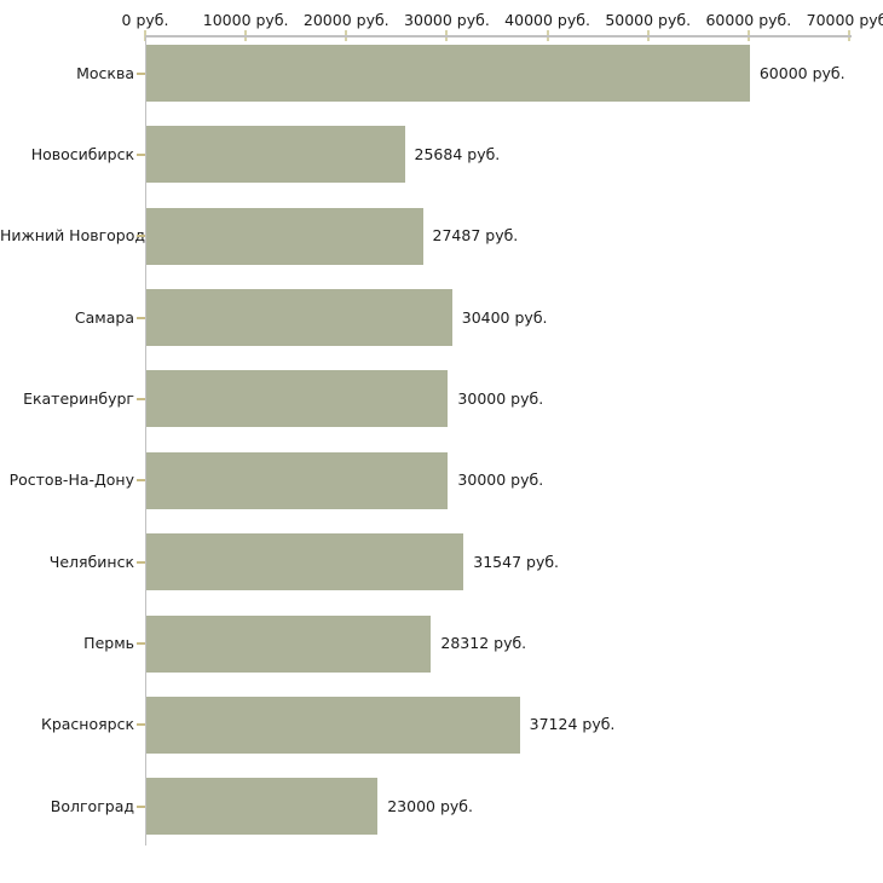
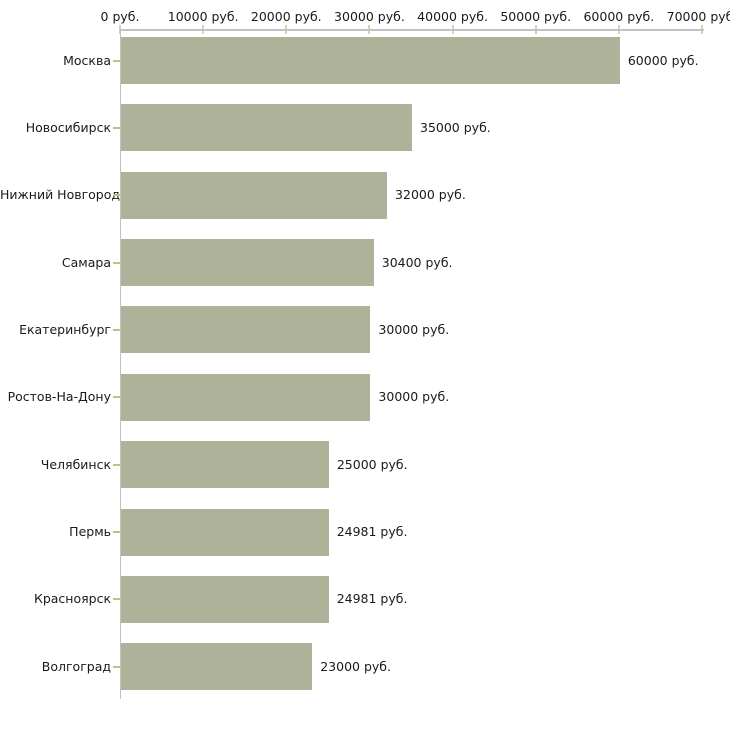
Новосибирск: 25684 -> 35000
Нижний Новгород: 27487 -> 32000
Челябинск: 31547 -> 25000
Пермь: 28312 -> 24981
Красноярск: 37124 -> 24981
